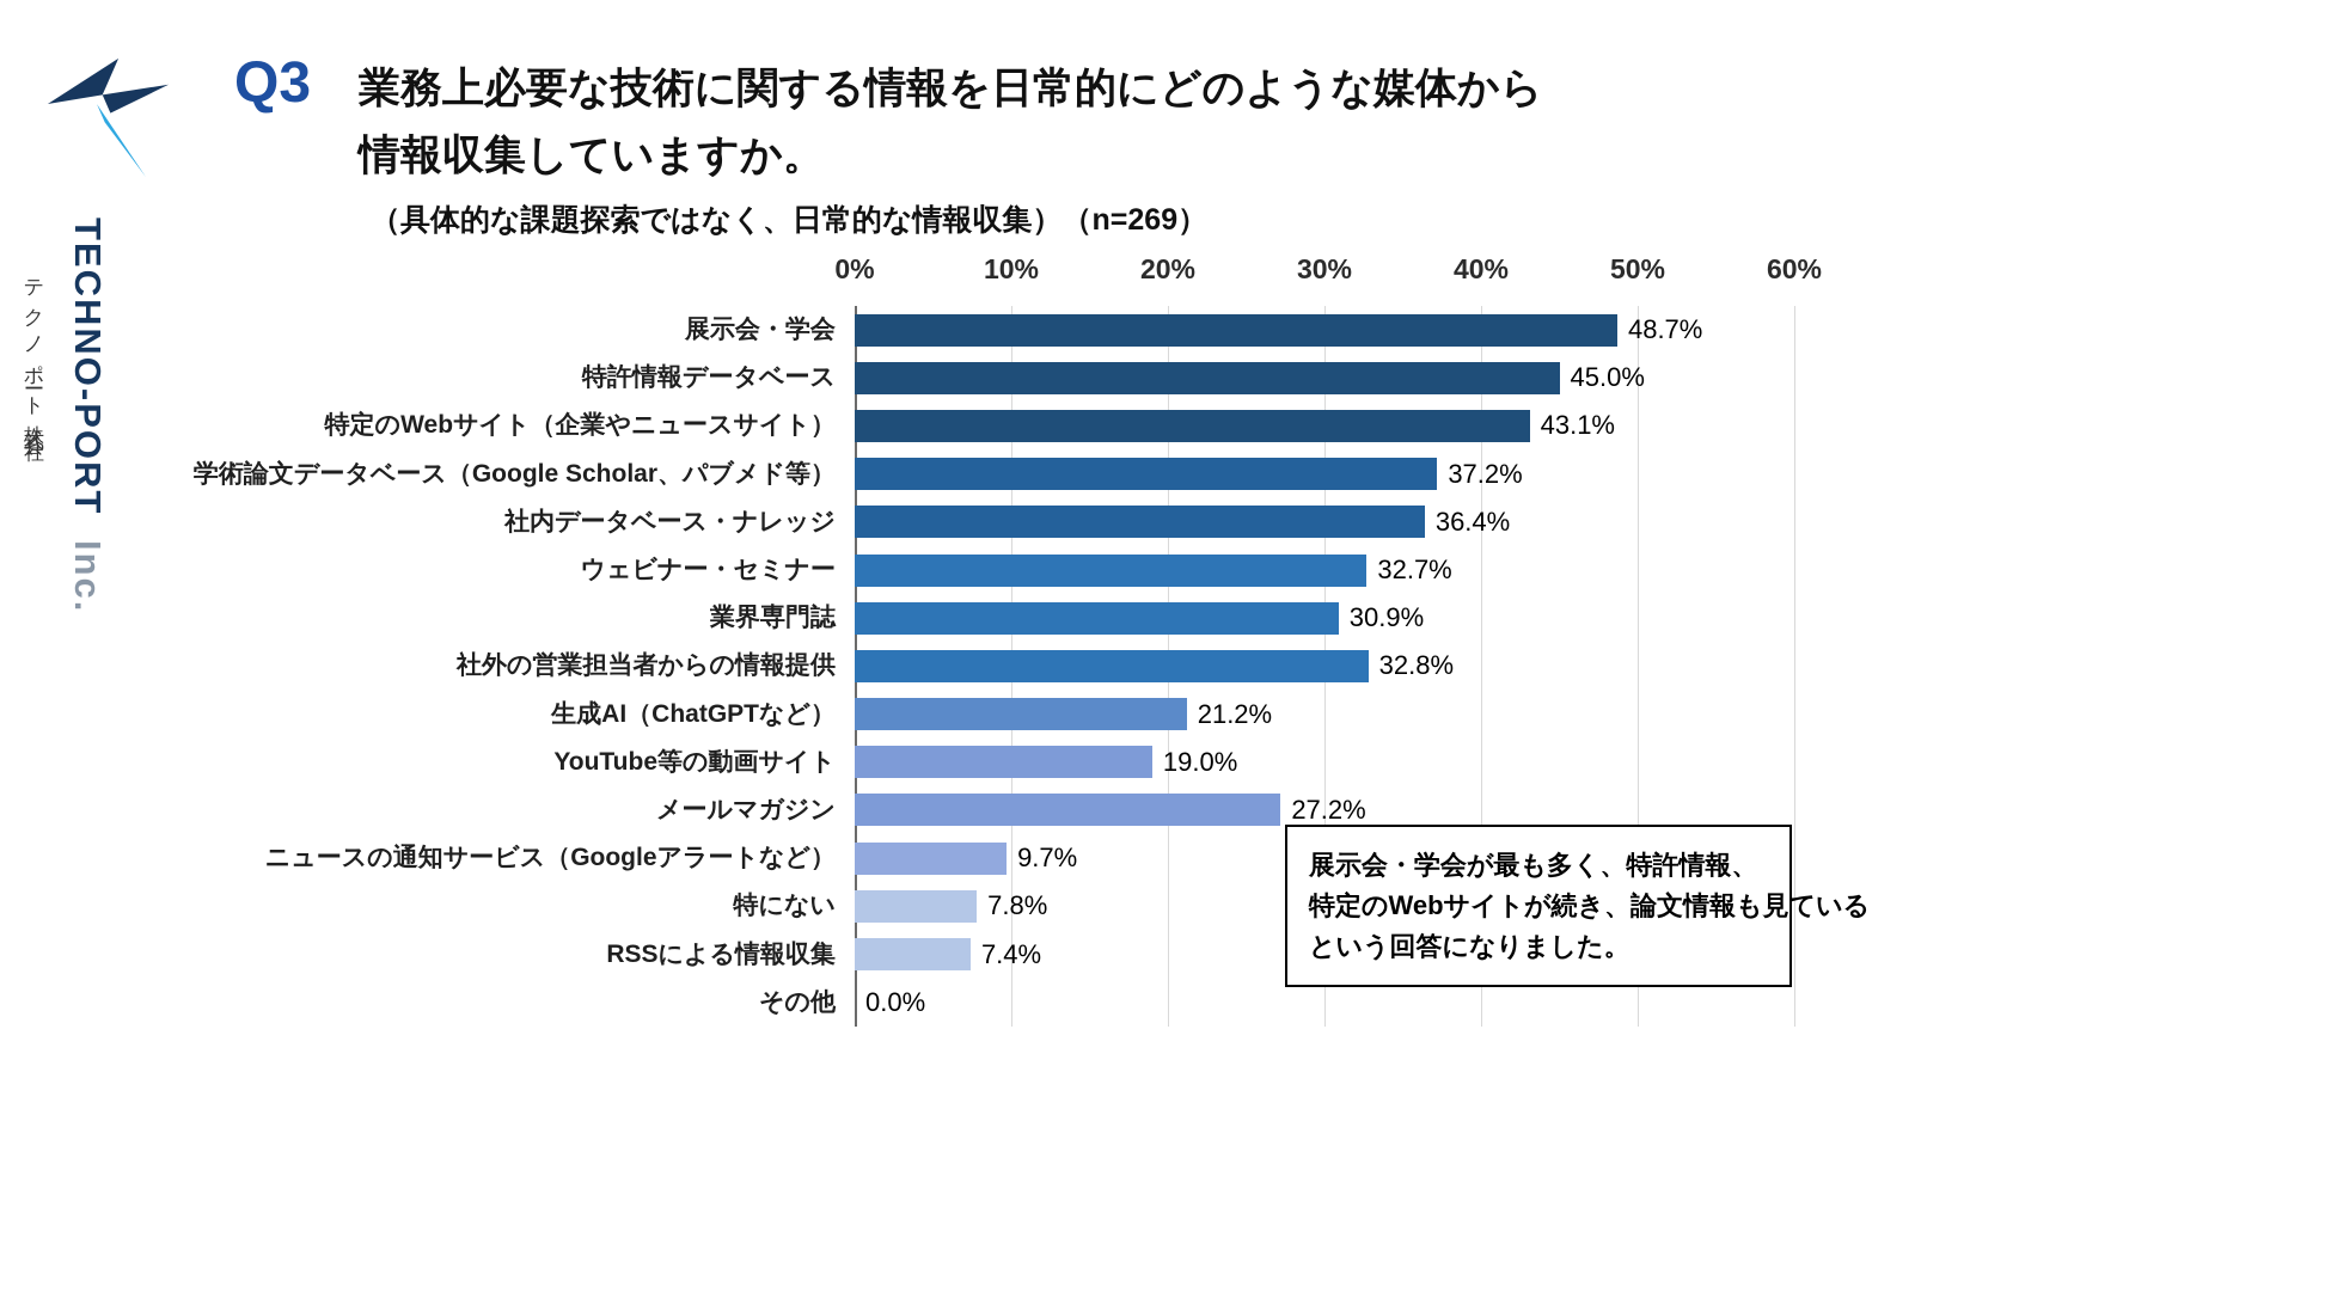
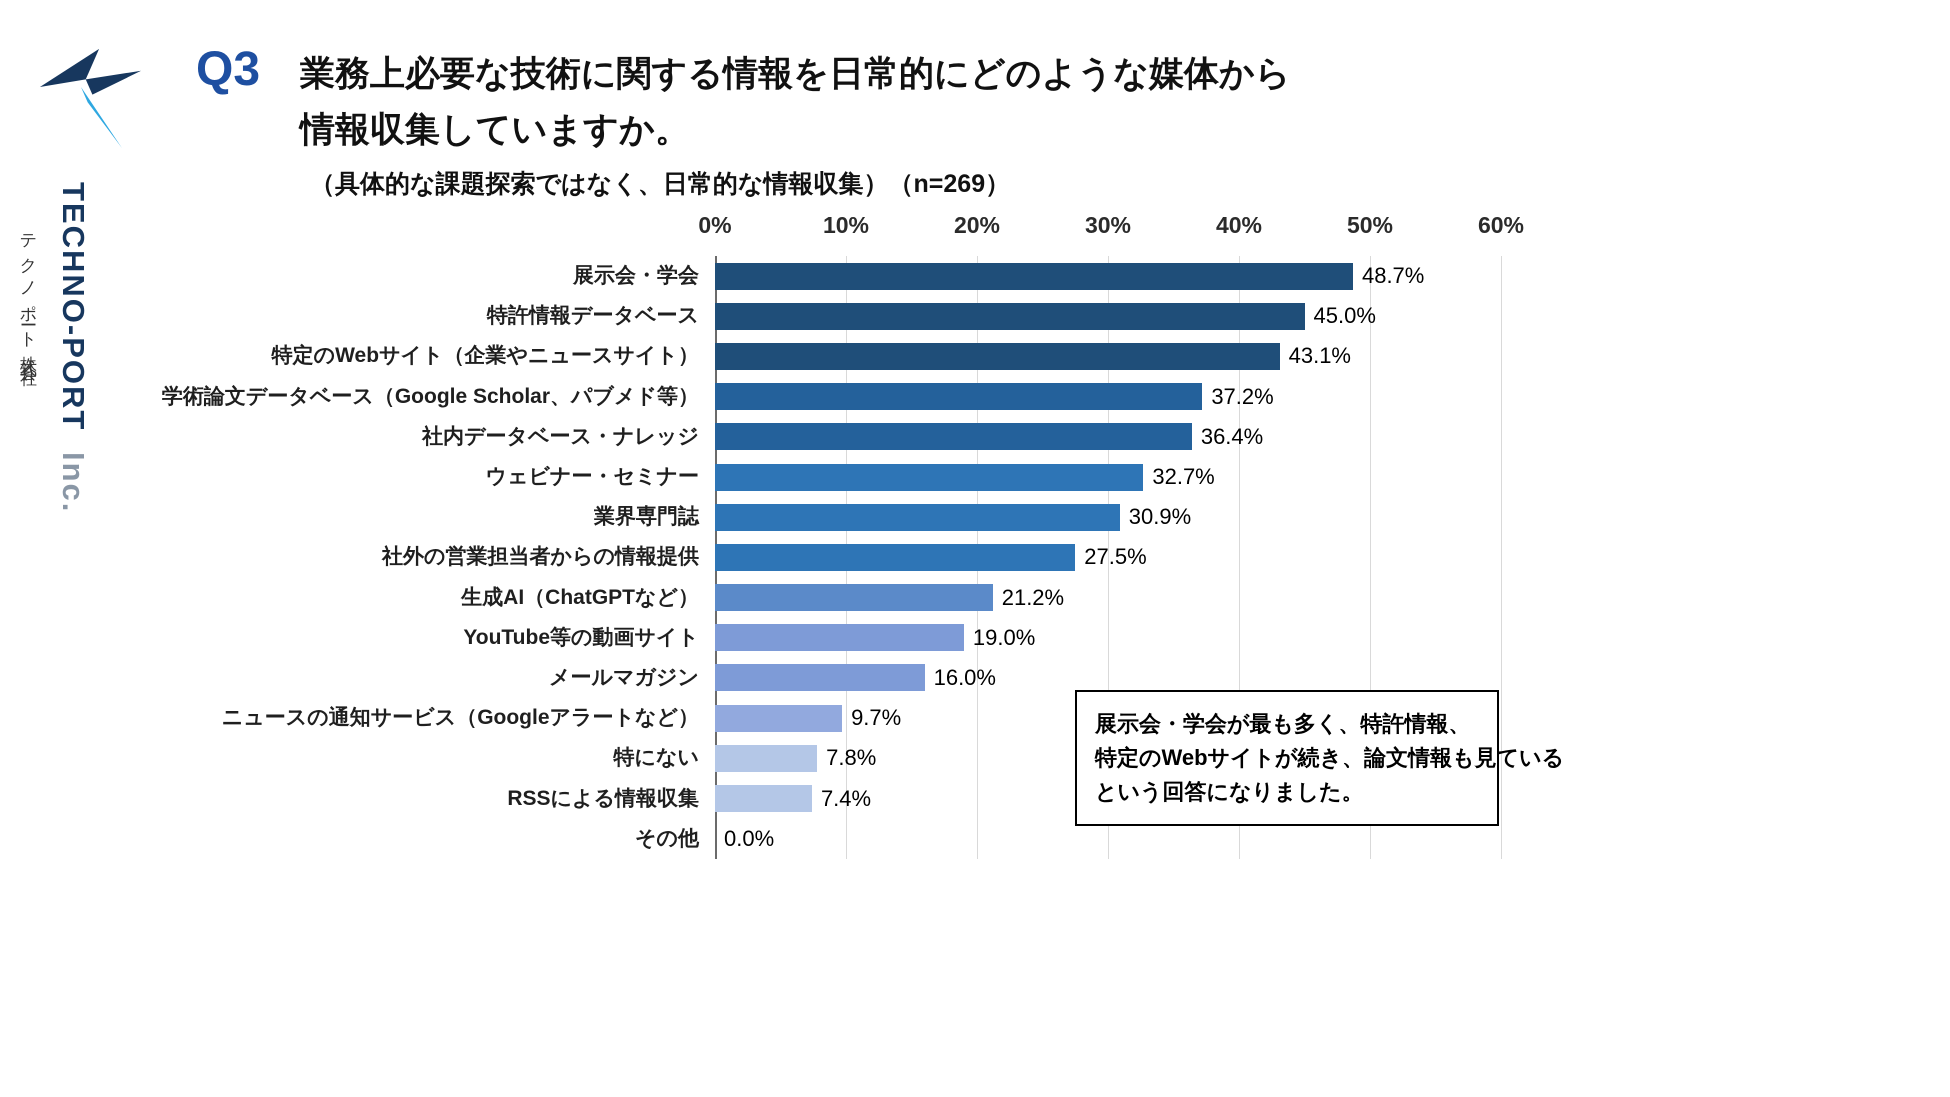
社外の営業担当者からの情報提供: 32.8% -> 27.5%
メールマガジン: 27.2% -> 16.0%
